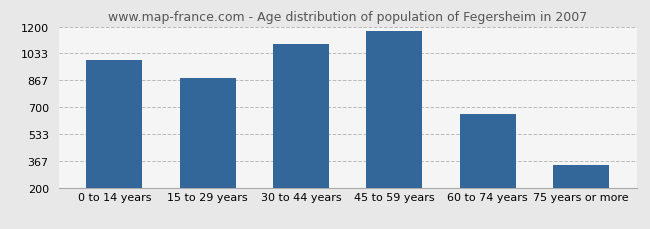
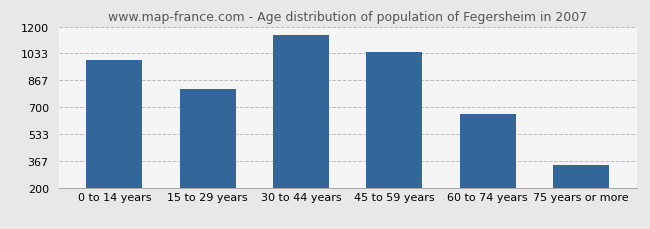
15 to 29 years: 880 -> 810
30 to 44 years: 1090 -> 1150
45 to 59 years: 1170 -> 1040
